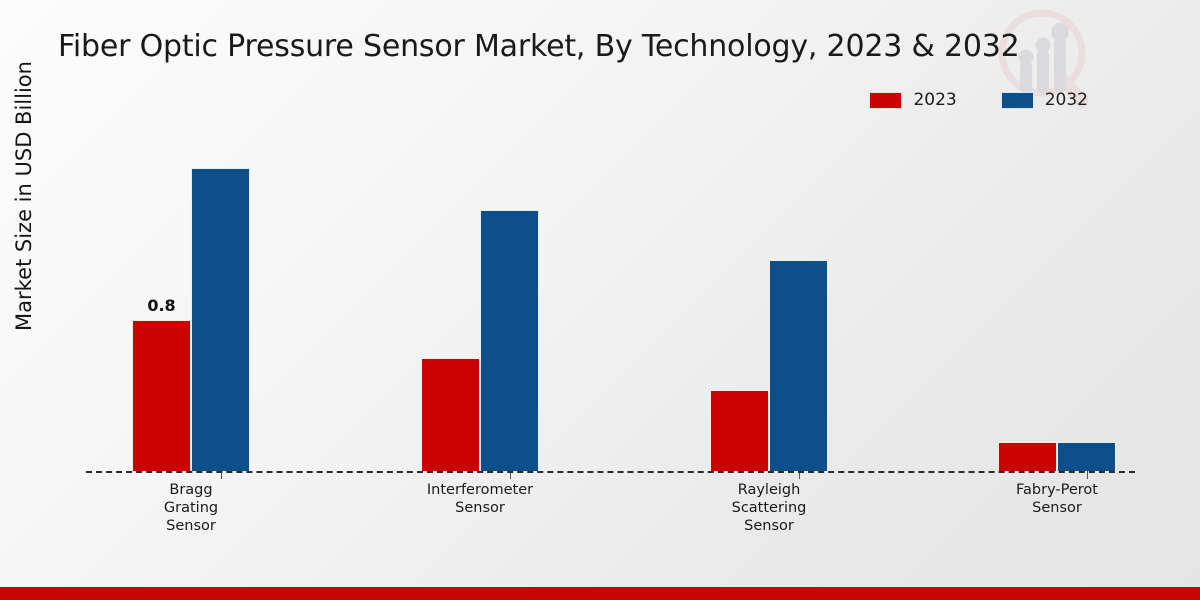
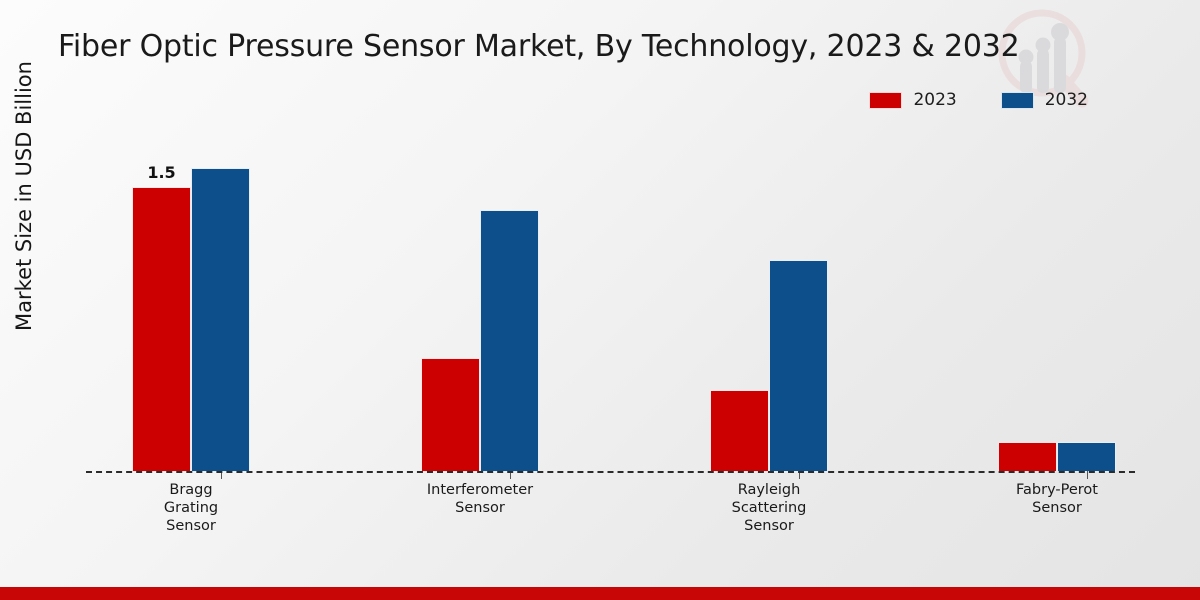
2023/Bragg Grating Sensor: 0.8 -> 1.5
